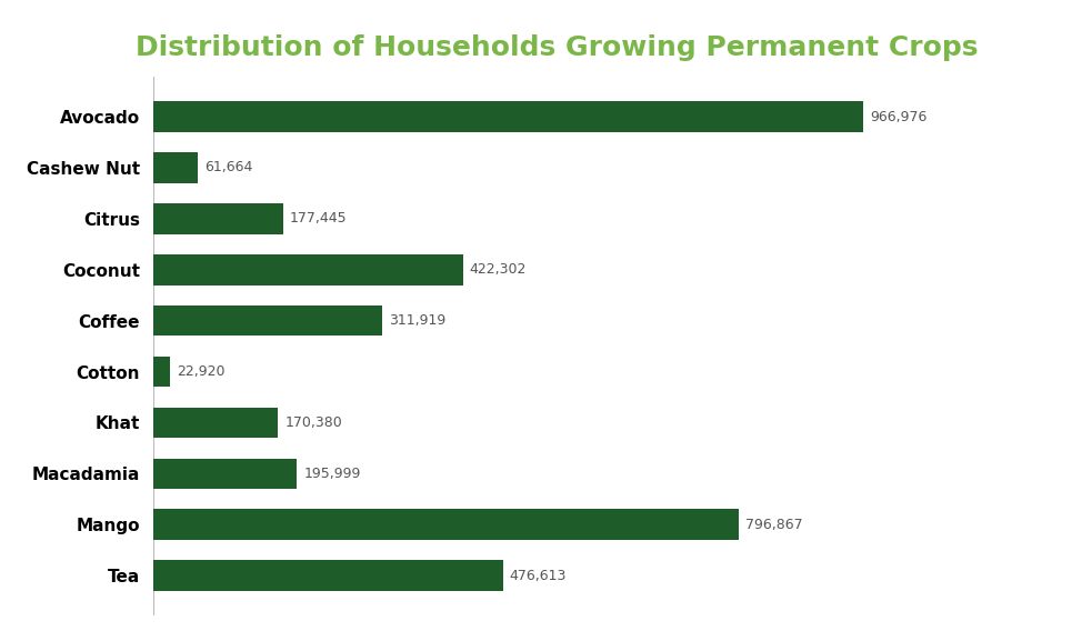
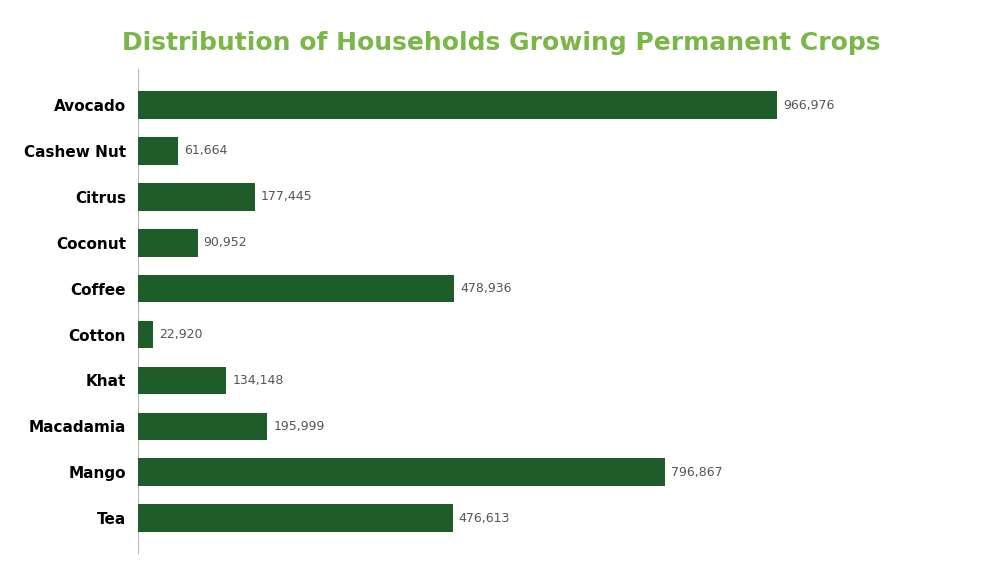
Coconut: 422,302 -> 90,952
Coffee: 311,919 -> 478,936
Khat: 170,380 -> 134,148
